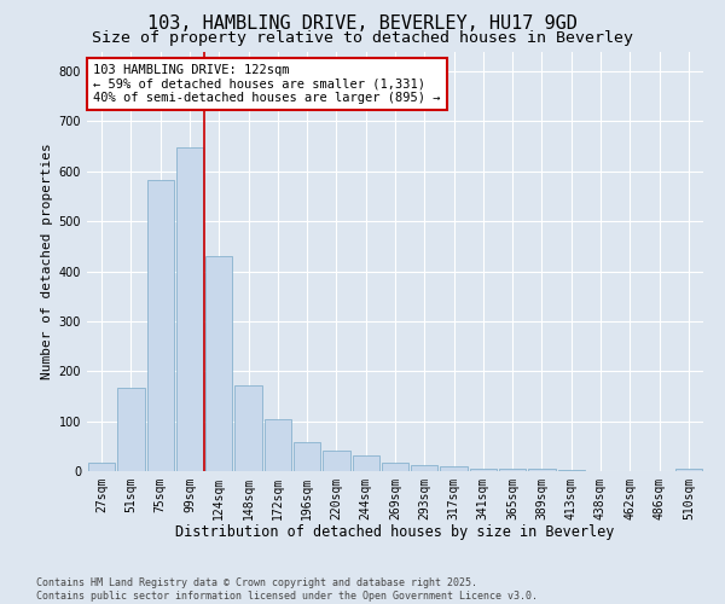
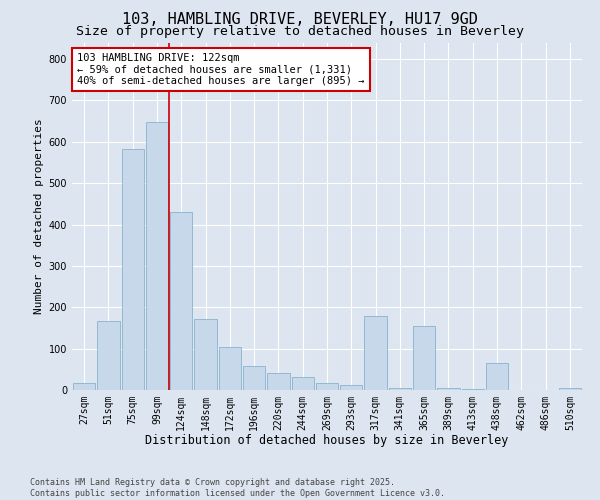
317sqm: 9 -> 180
365sqm: 5 -> 155
438sqm: 1 -> 65
